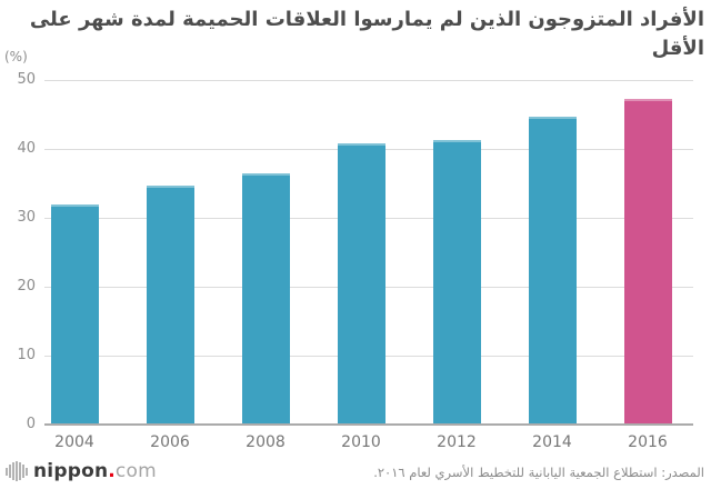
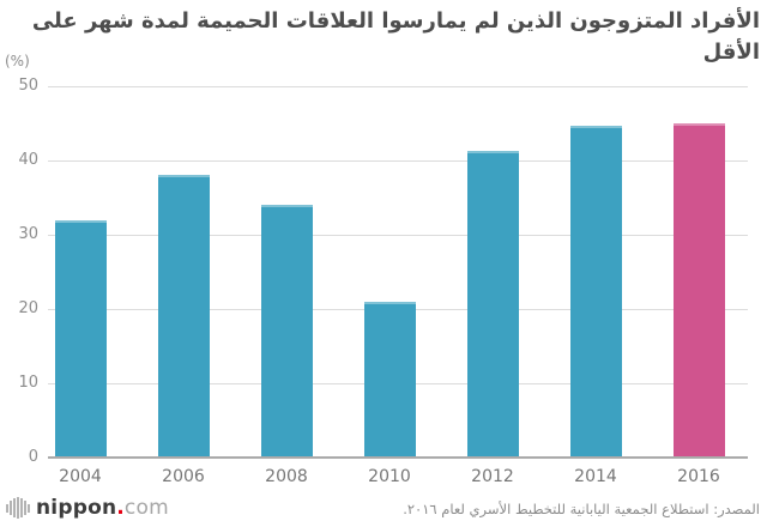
2006: 35 -> 38
2008: 36 -> 34
2010: 41 -> 21
2016: 47 -> 45
